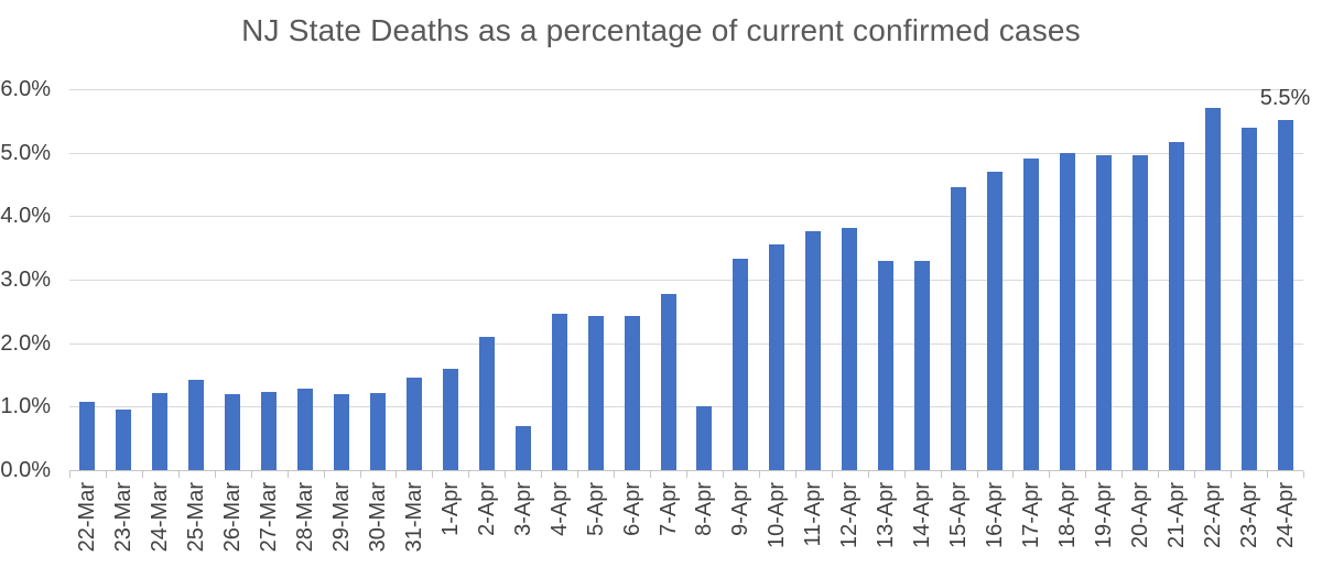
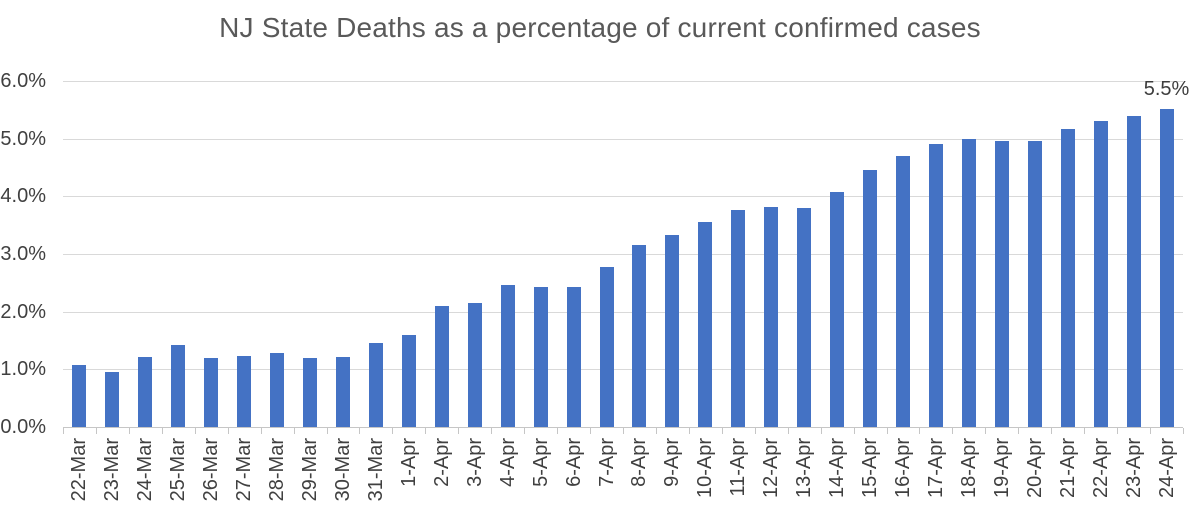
3-Apr: 0.7% -> 2.1%
8-Apr: 1.0% -> 3.2%
13-Apr: 3.3% -> 3.8%
14-Apr: 3.3% -> 4.1%
22-Apr: 5.7% -> 5.3%
